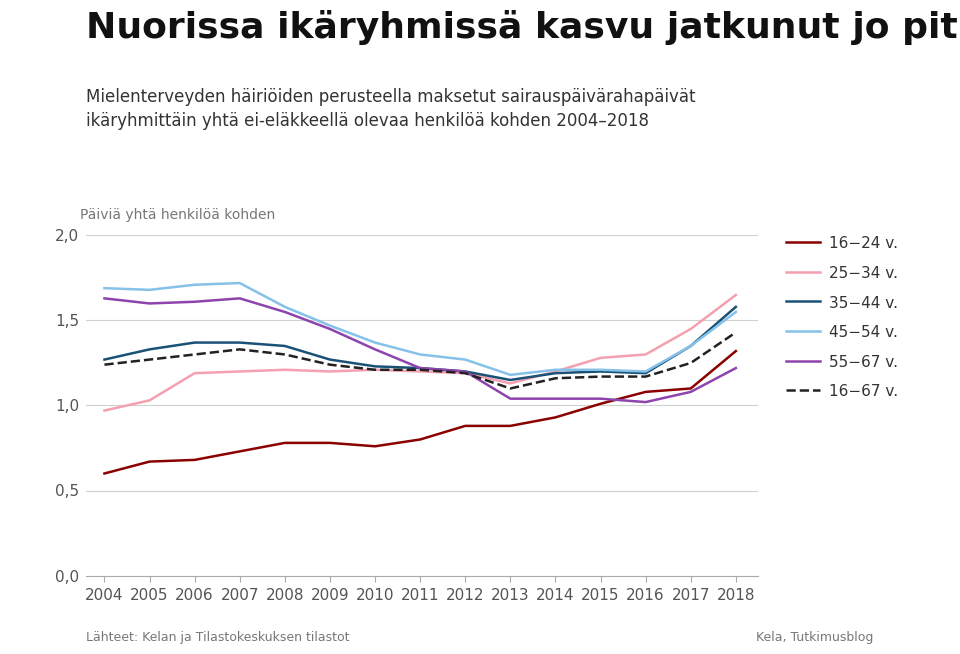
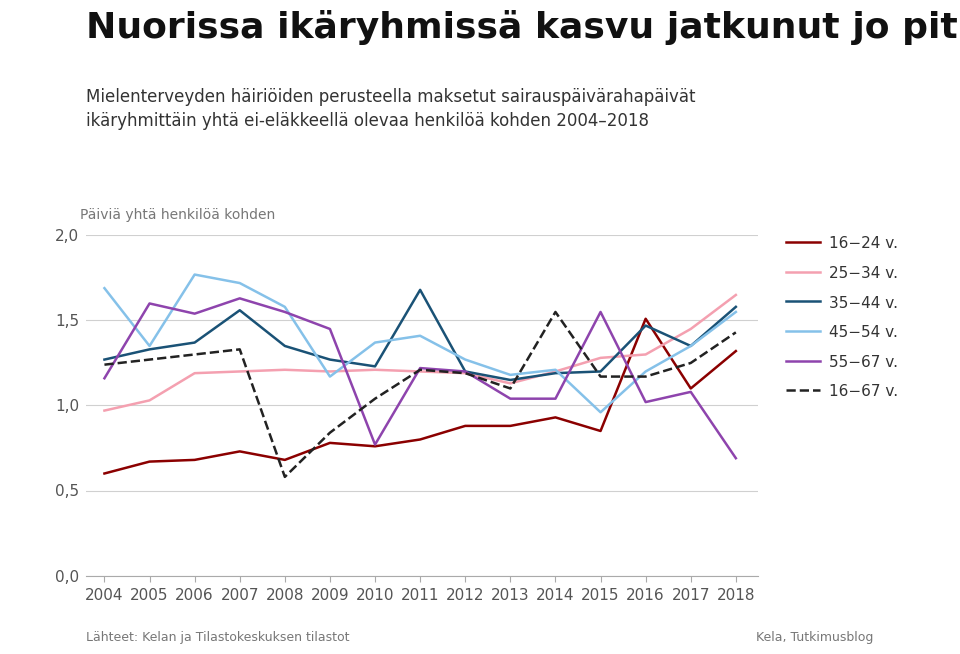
55−67 v./2004: 1,63 -> 1,16
45−54 v./2005: 1,68 -> 1,35
45−54 v./2006: 1,71 -> 1,77
55−67 v./2006: 1,61 -> 1,54
35−44 v./2007: 1,37 -> 1,56
16−24 v./2008: 0,78 -> 0,68
16−67 v./2008: 1,30 -> 0,58
45−54 v./2009: 1,47 -> 1,17
16−67 v./2009: 1,24 -> 0,84
55−67 v./2010: 1,33 -> 0,77
16−67 v./2010: 1,21 -> 1,04
35−44 v./2011: 1,22 -> 1,68
45−54 v./2011: 1,30 -> 1,41
16−67 v./2014: 1,16 -> 1,55
16−24 v./2015: 1,01 -> 0,85
45−54 v./2015: 1,21 -> 0,96
55−67 v./2015: 1,04 -> 1,55
16−24 v./2016: 1,08 -> 1,51
35−44 v./2016: 1,19 -> 1,47
55−67 v./2018: 1,22 -> 0,69
